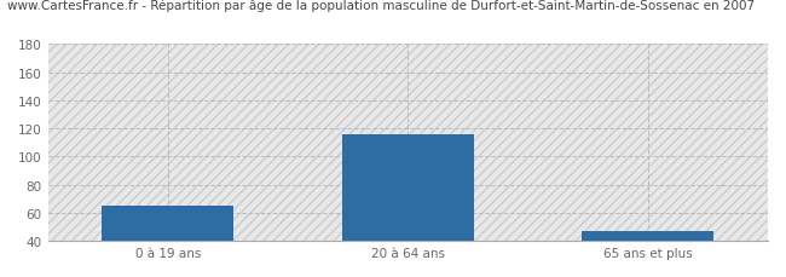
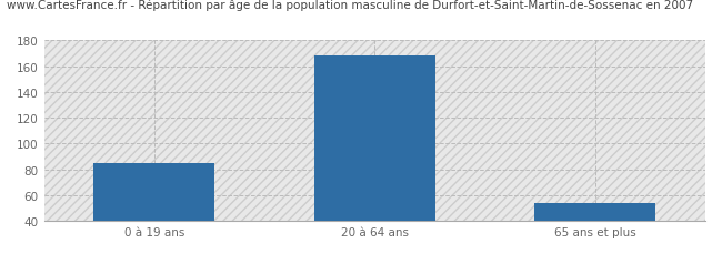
0 à 19 ans: 65 -> 85
20 à 64 ans: 116 -> 168
65 ans et plus: 47 -> 54
